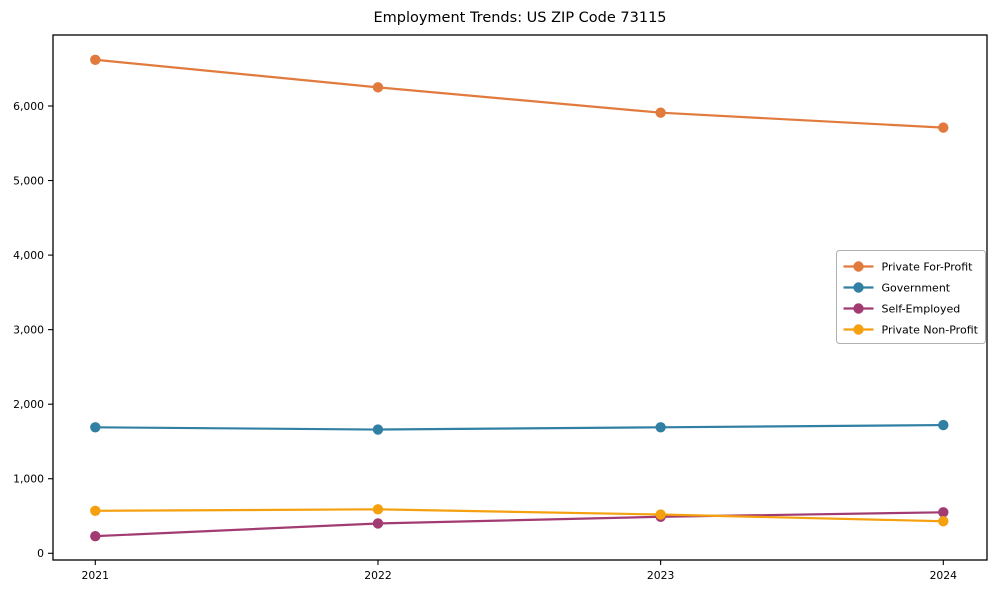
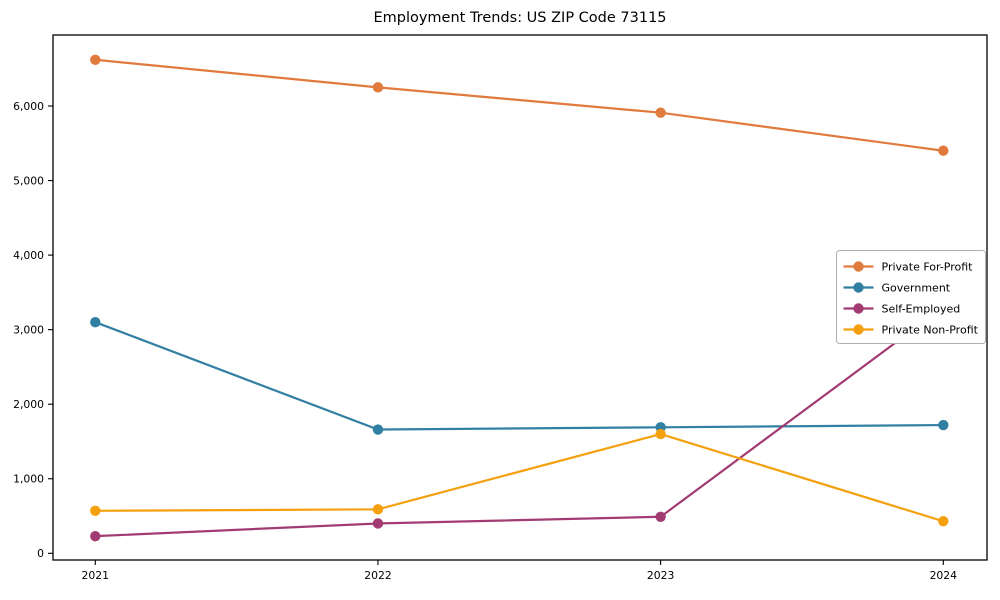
Government/2021: 1700 -> 3100
Private Non-Profit/2023: 500 -> 1600
Private For-Profit/2024: 5700 -> 5400
Self-Employed/2024: 600 -> 3300
